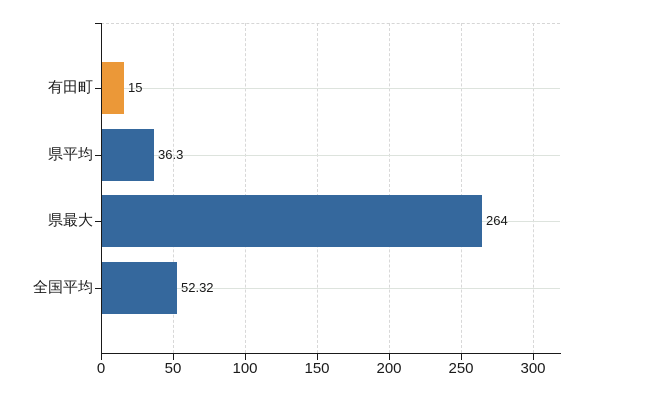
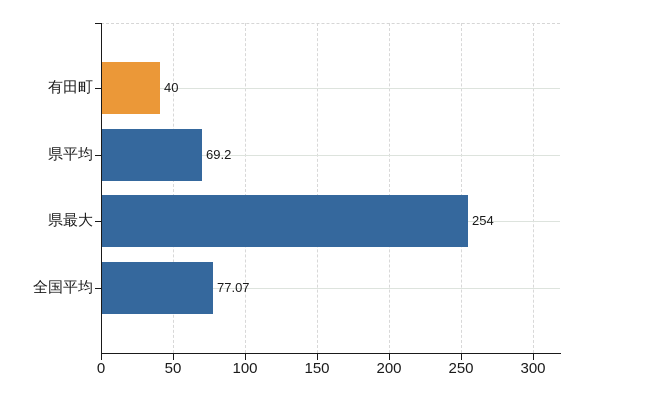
有田町: 15 -> 40
県平均: 36.3 -> 69.2
県最大: 264 -> 254
全国平均: 52.32 -> 77.07
